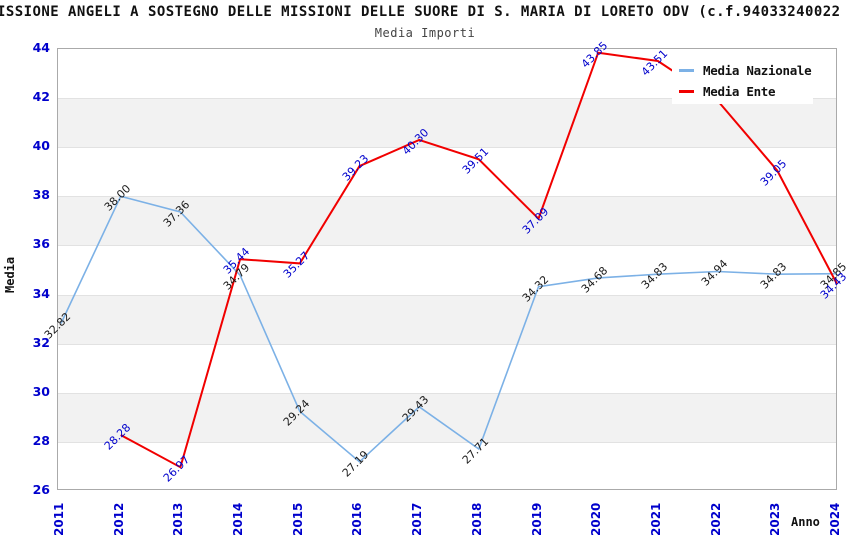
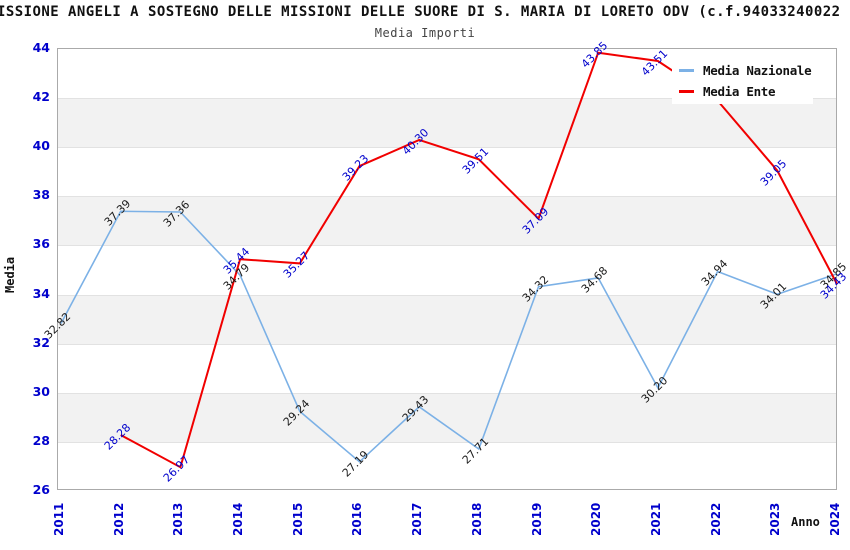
Media Nazionale/2012: 38.00 -> 37.39
Media Nazionale/2021: 34.83 -> 30.20
Media Nazionale/2023: 34.83 -> 34.01
